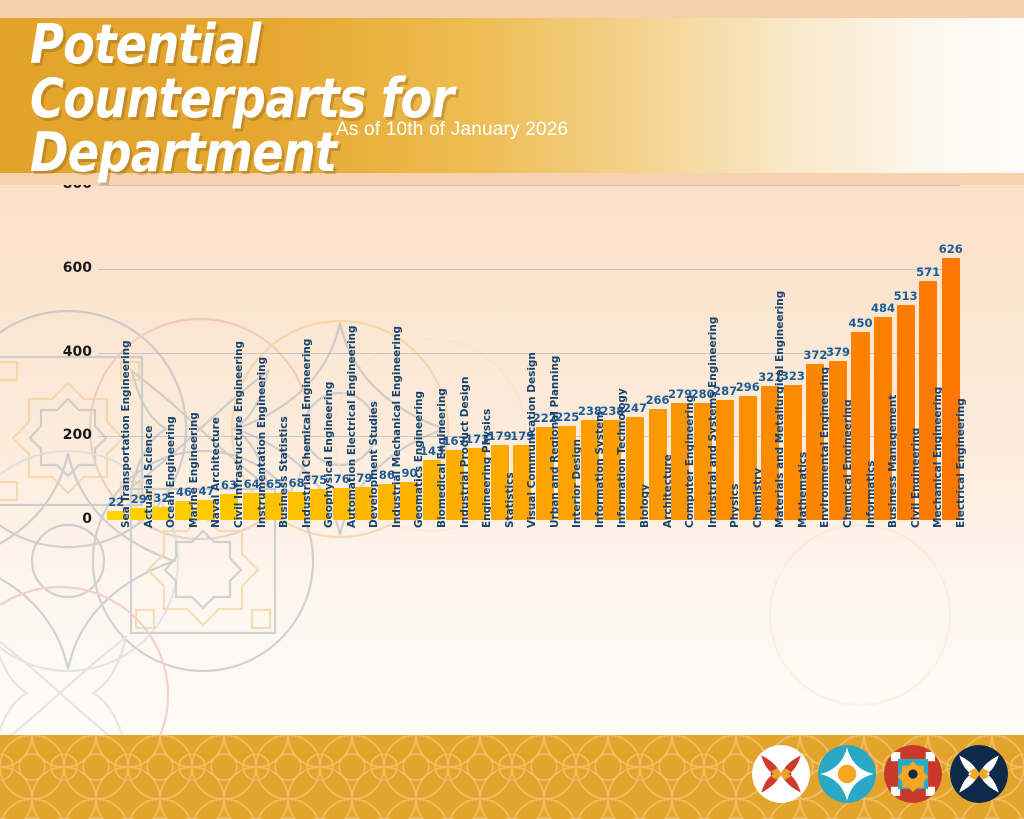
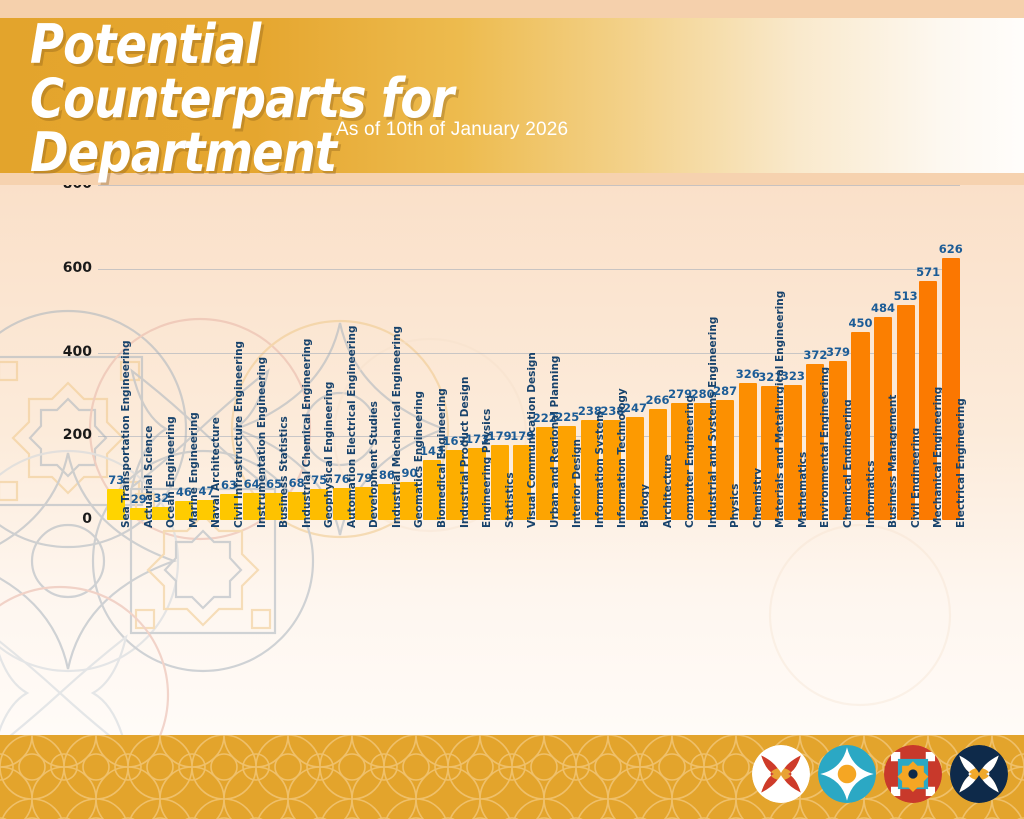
Sea Transportation Engineering: 22 -> 73
Chemistry: 296 -> 326
